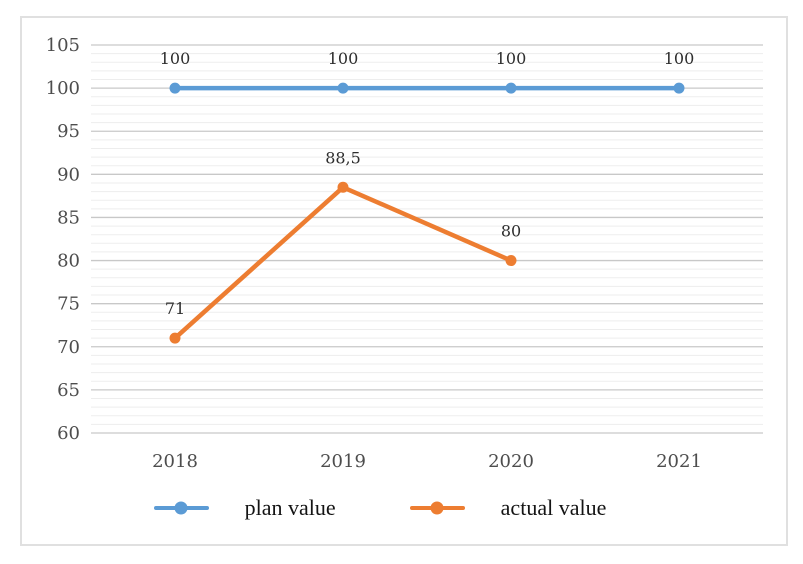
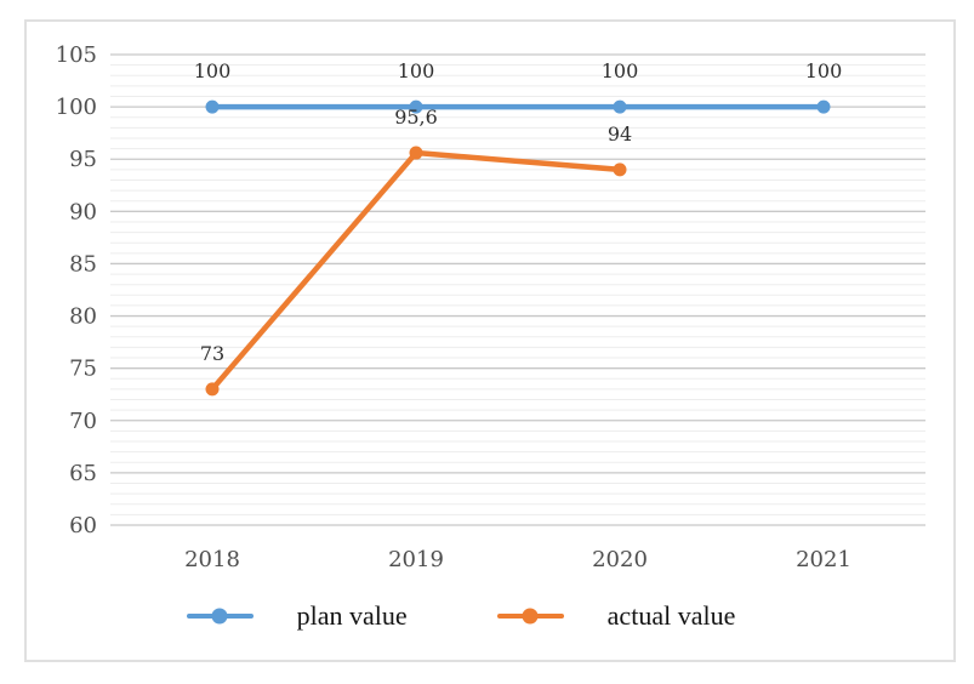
actual value/2018: 71 -> 73
actual value/2019: 88,5 -> 95,6
actual value/2020: 80 -> 94
